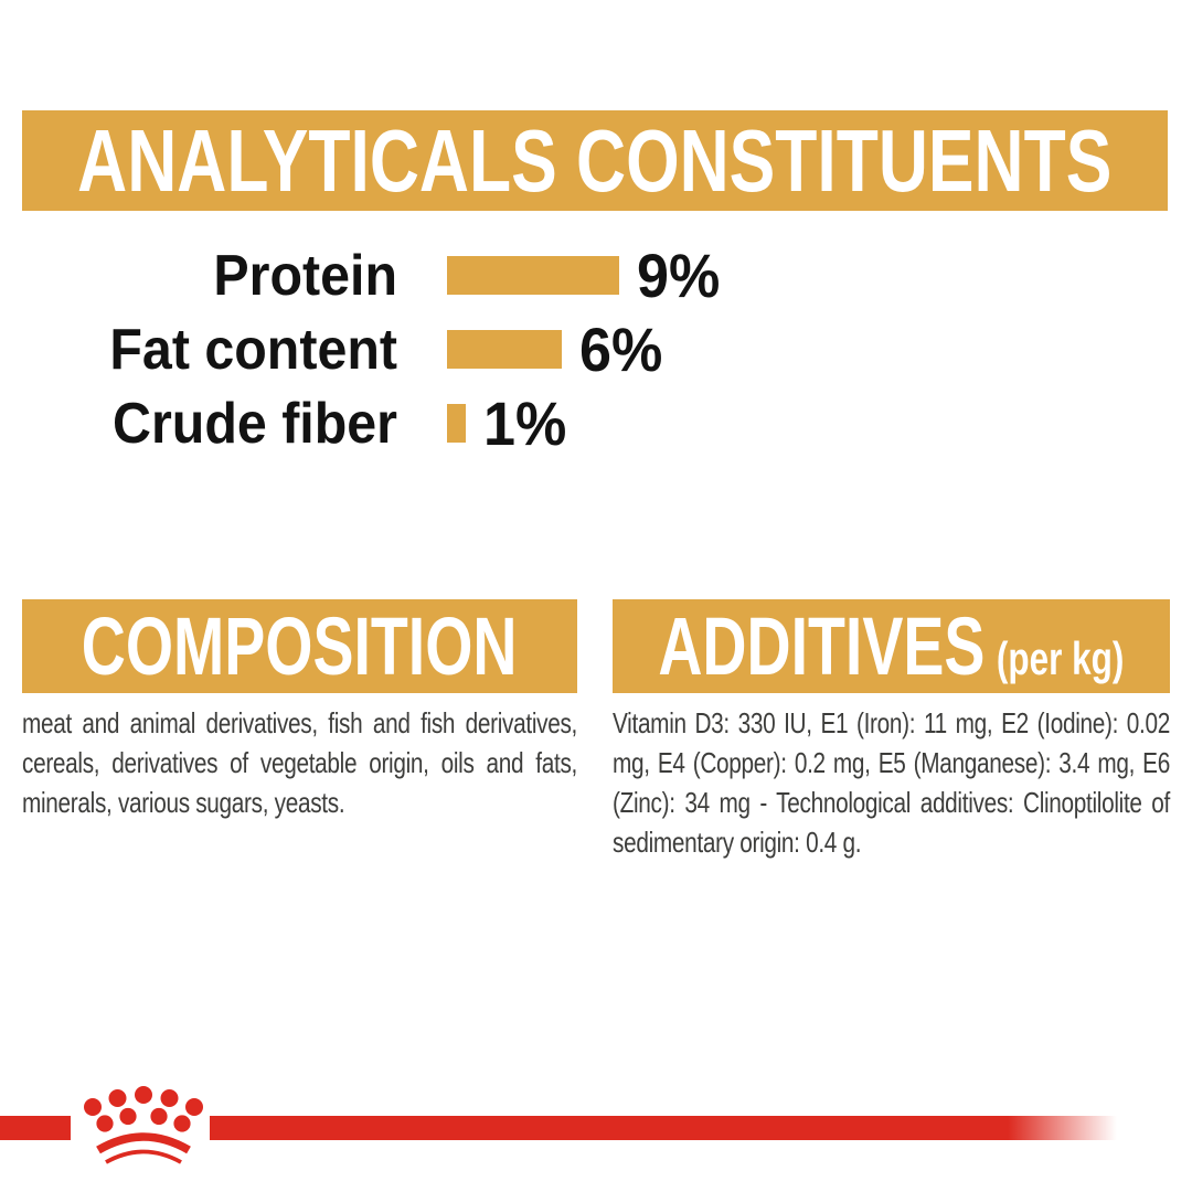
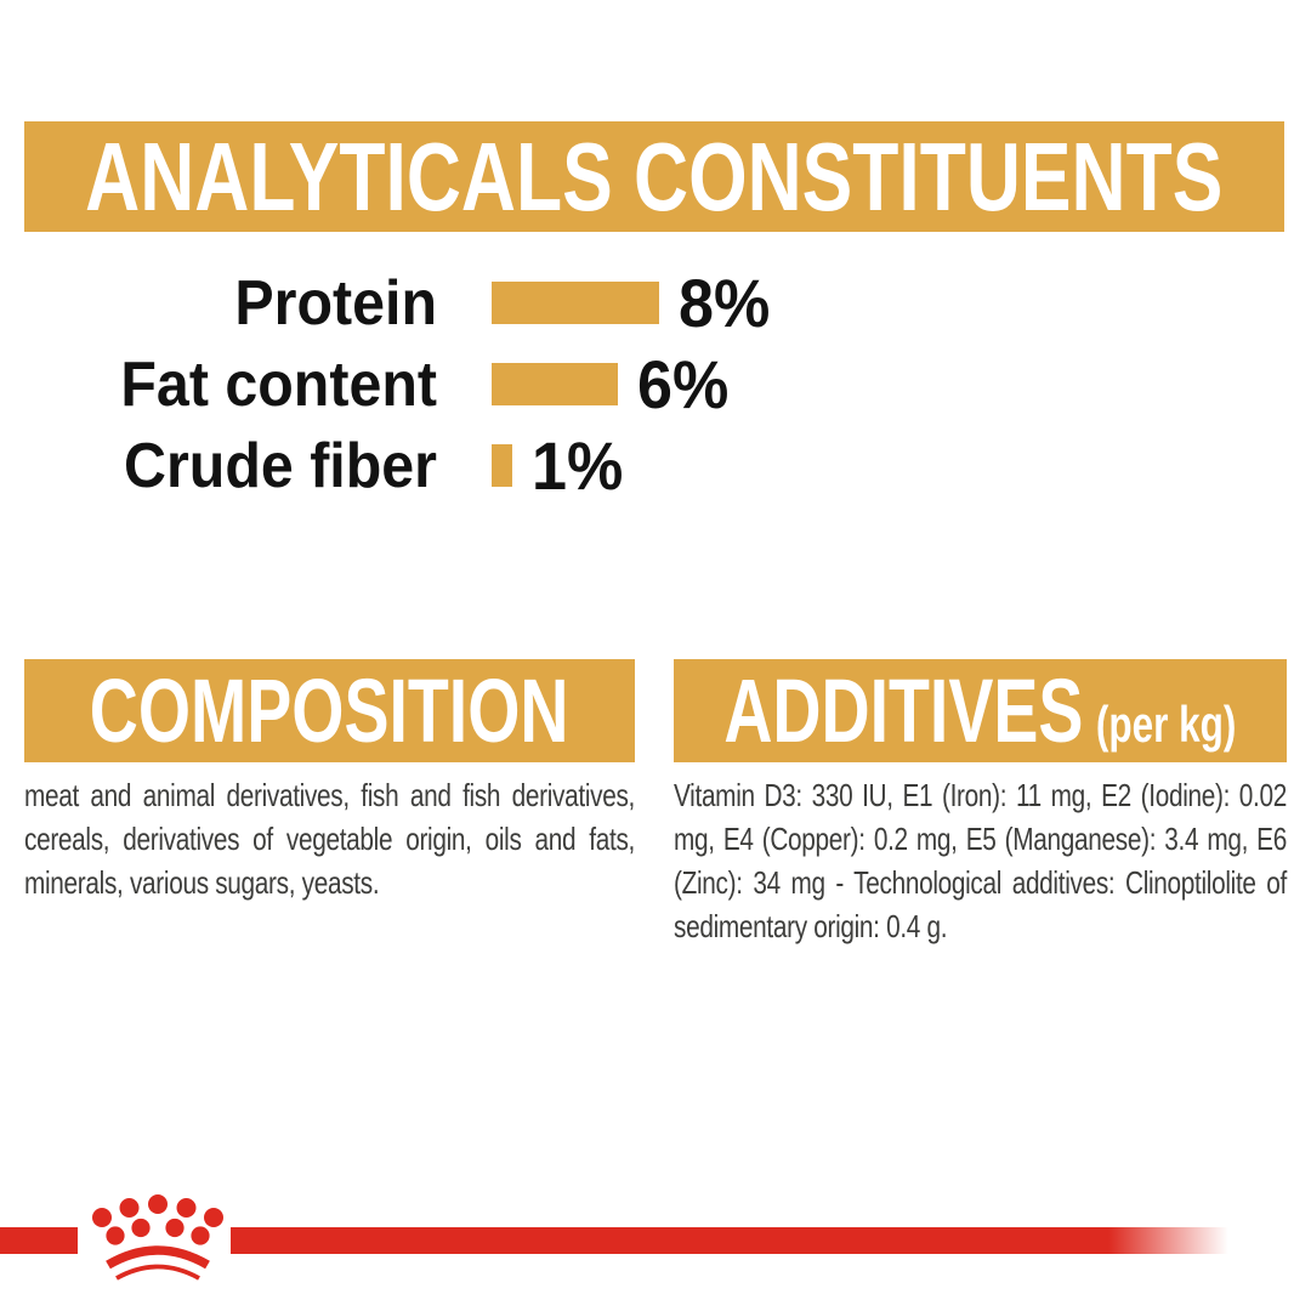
Protein: 9% -> 8%
